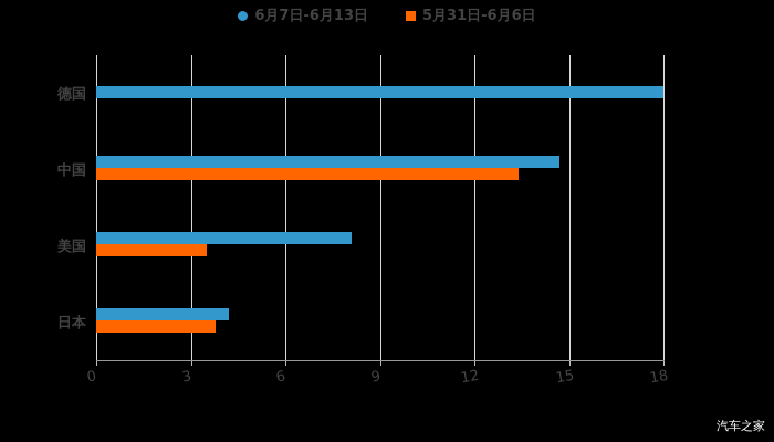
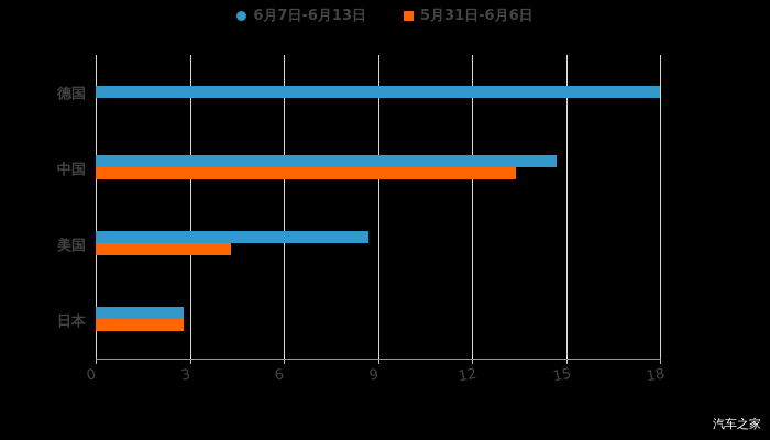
6月7日-6月13日/美国: 8.1 -> 8.7
5月31日-6月6日/美国: 3.5 -> 4.3
6月7日-6月13日/日本: 4.2 -> 2.8
5月31日-6月6日/日本: 3.8 -> 2.8
